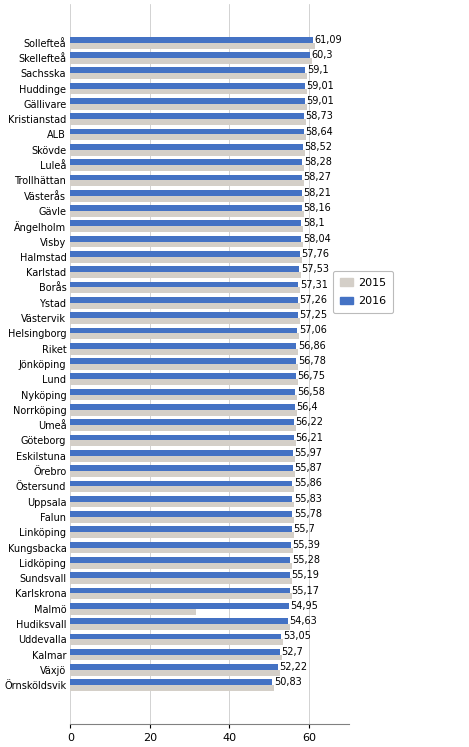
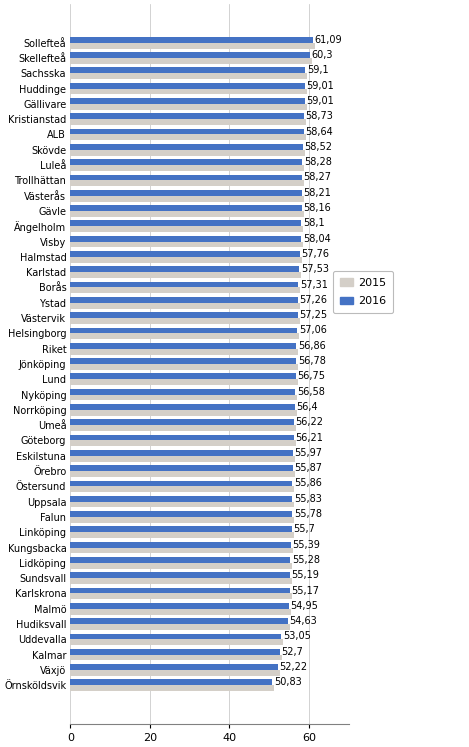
2015/Malmö: 31.5 -> 55.5
